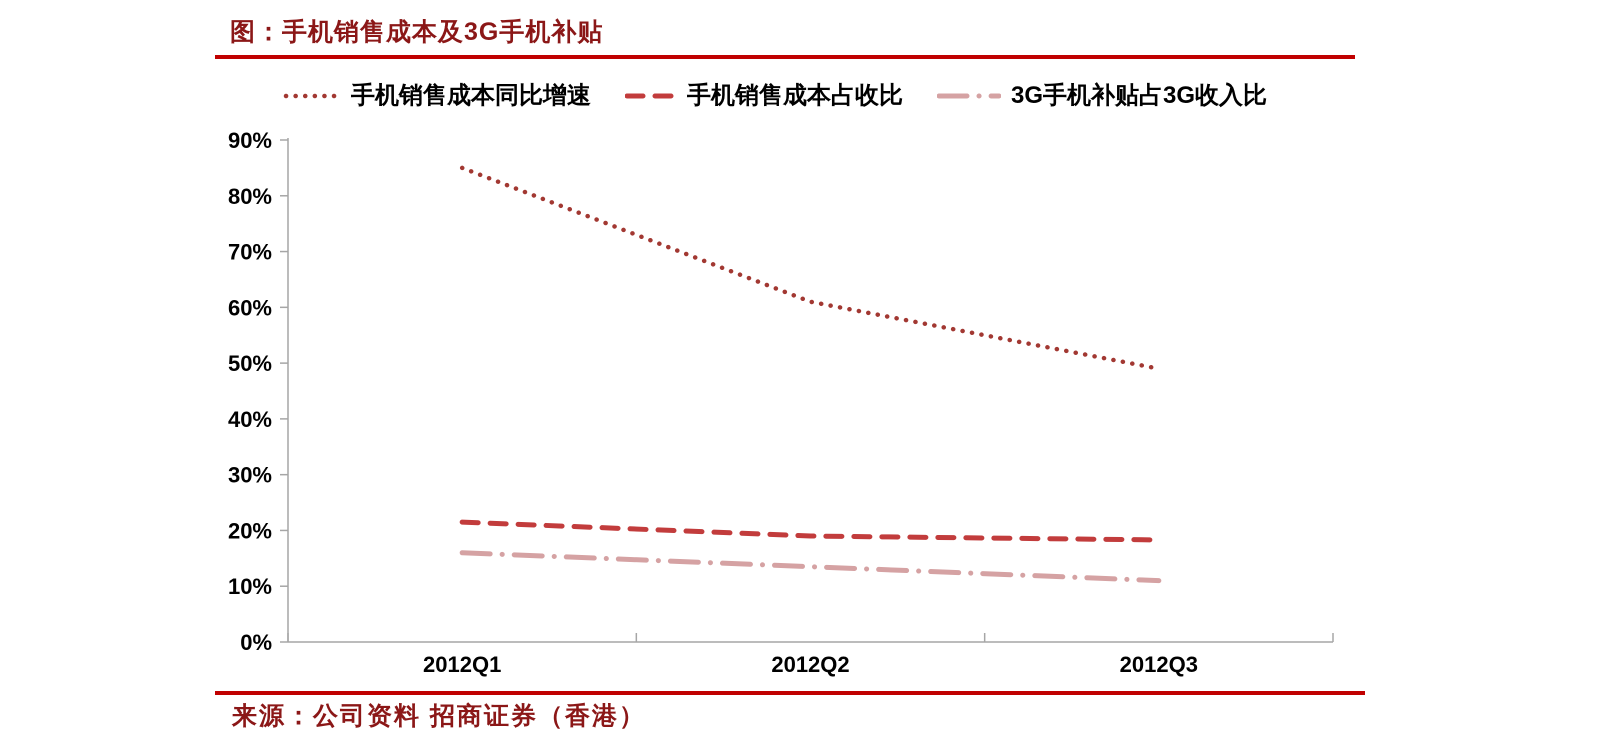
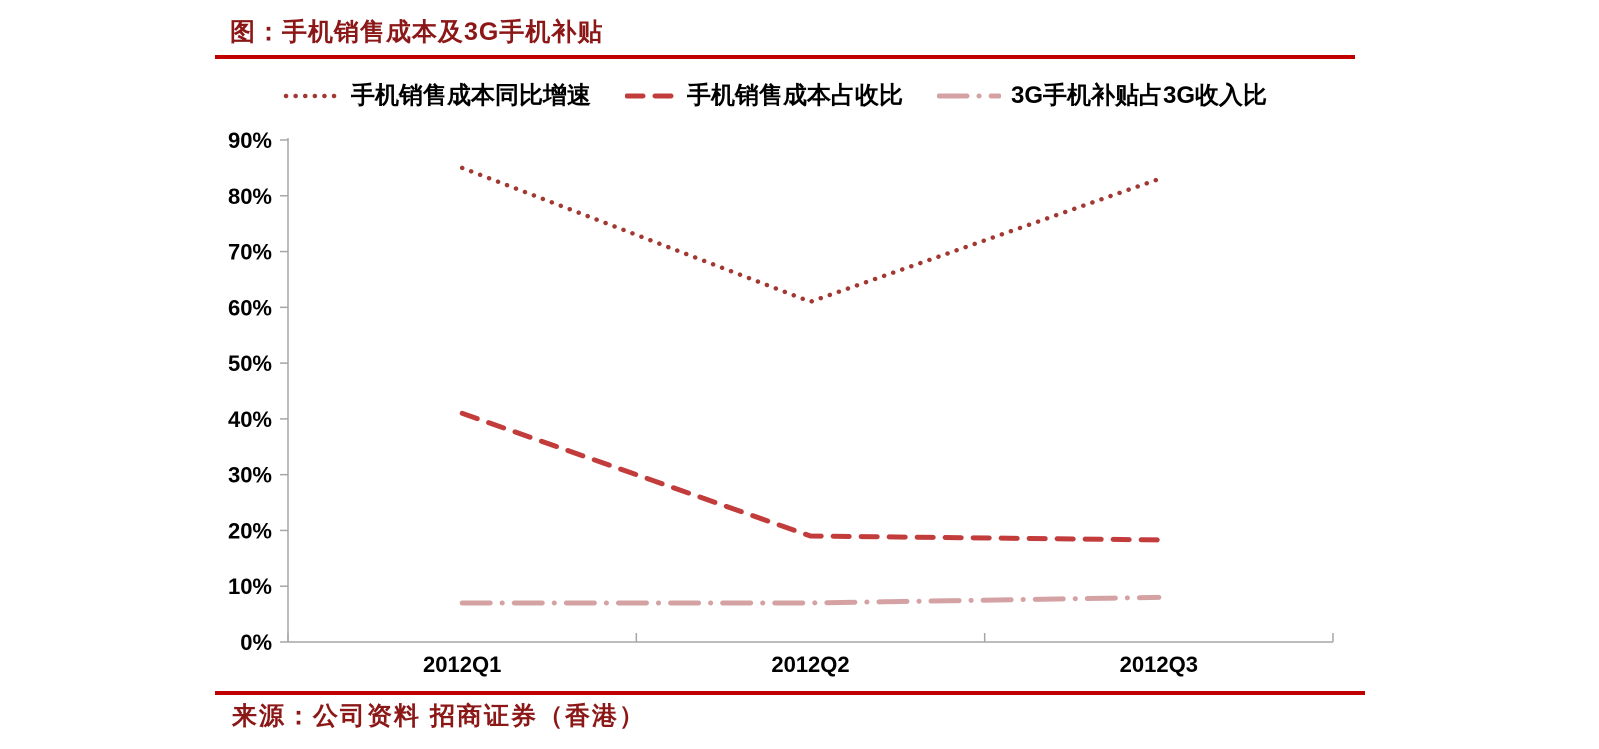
手机销售成本占收比/2012Q1: 22% -> 41%
3G手机补贴占3G收入比/2012Q1: 16% -> 7%
3G手机补贴占3G收入比/2012Q2: 14% -> 7%
手机销售成本同比增速/2012Q3: 49% -> 83%
3G手机补贴占3G收入比/2012Q3: 11% -> 8%
